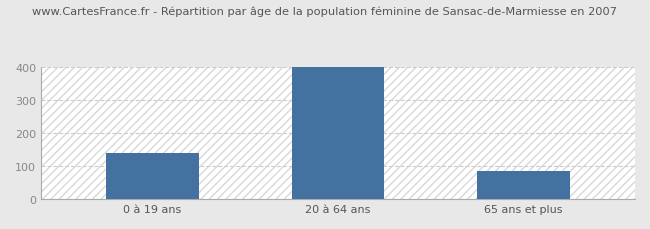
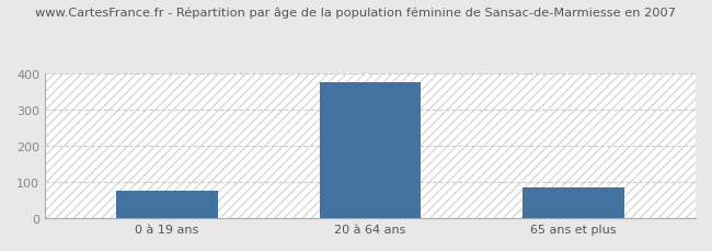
0 à 19 ans: 140 -> 75
20 à 64 ans: 400 -> 375
